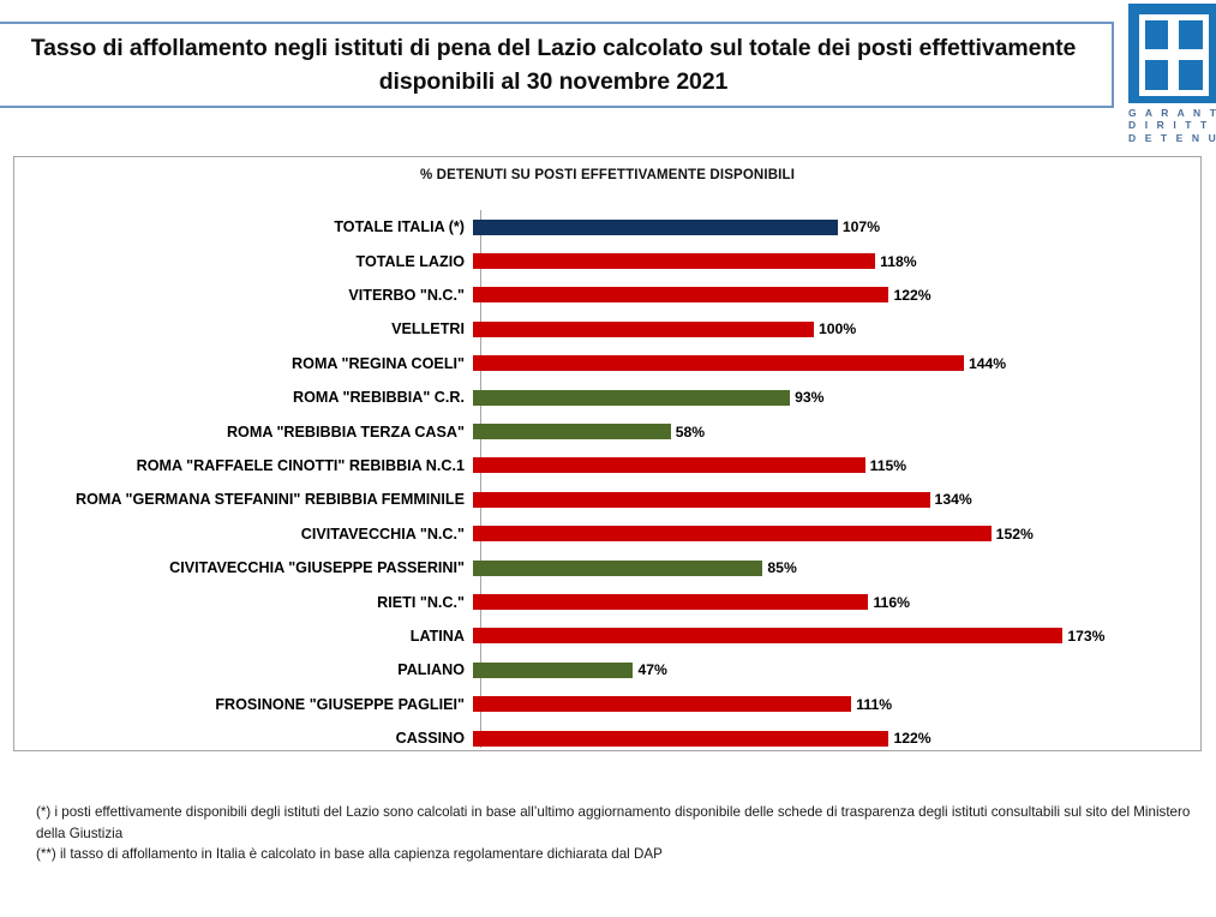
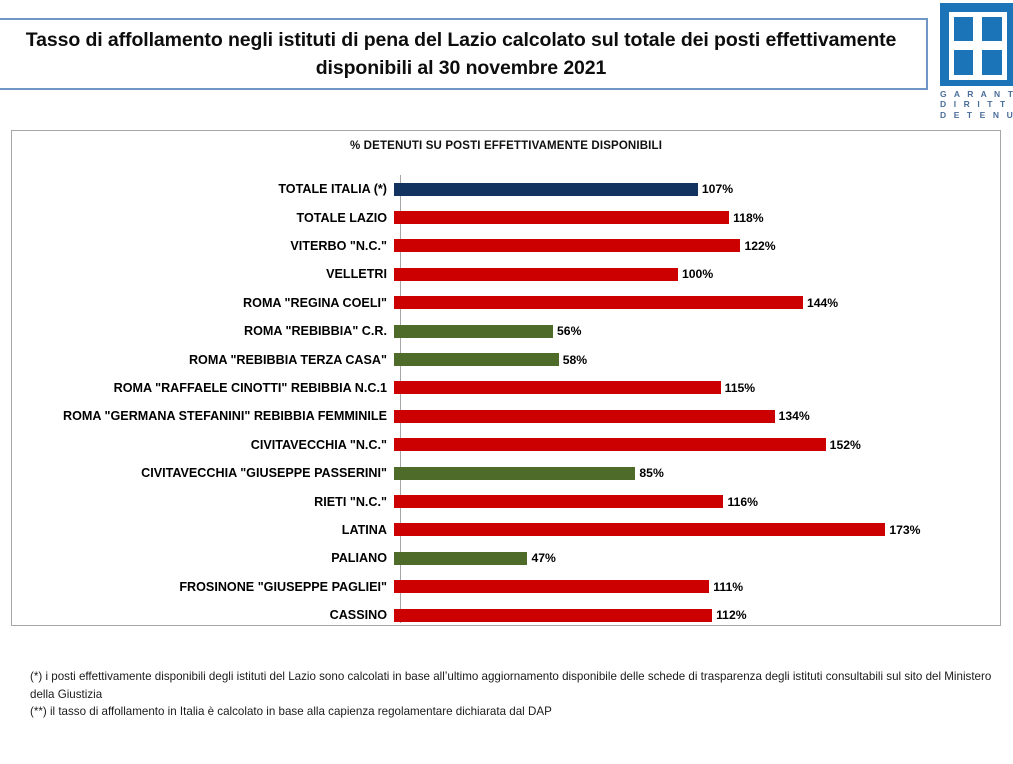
ROMA "REBIBBIA" C.R.: 93% -> 56%
CASSINO: 122% -> 112%
